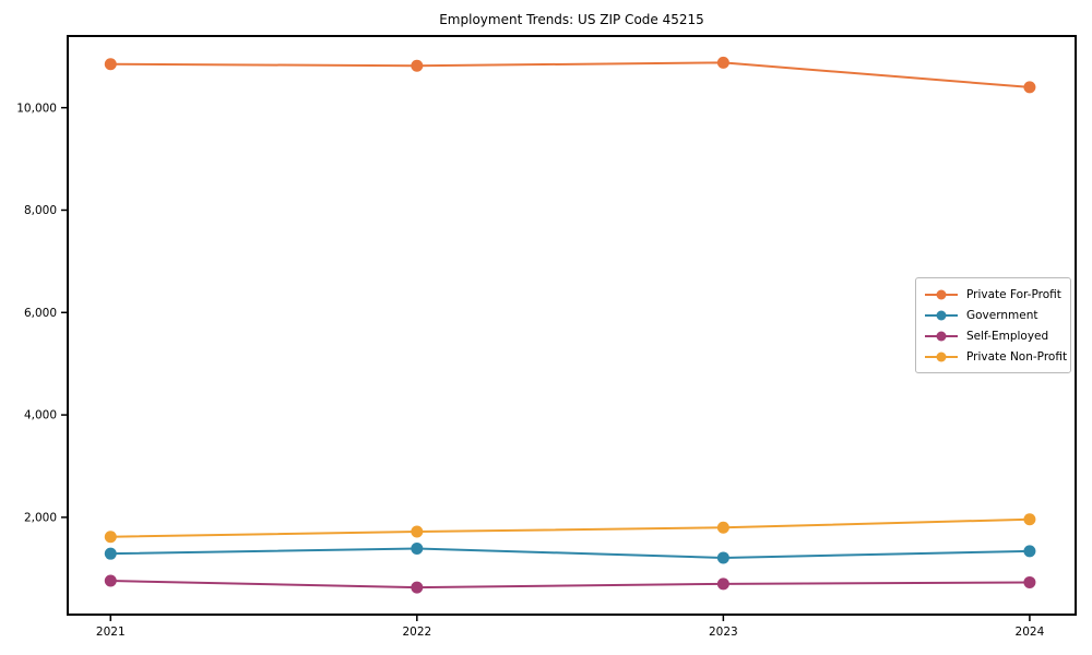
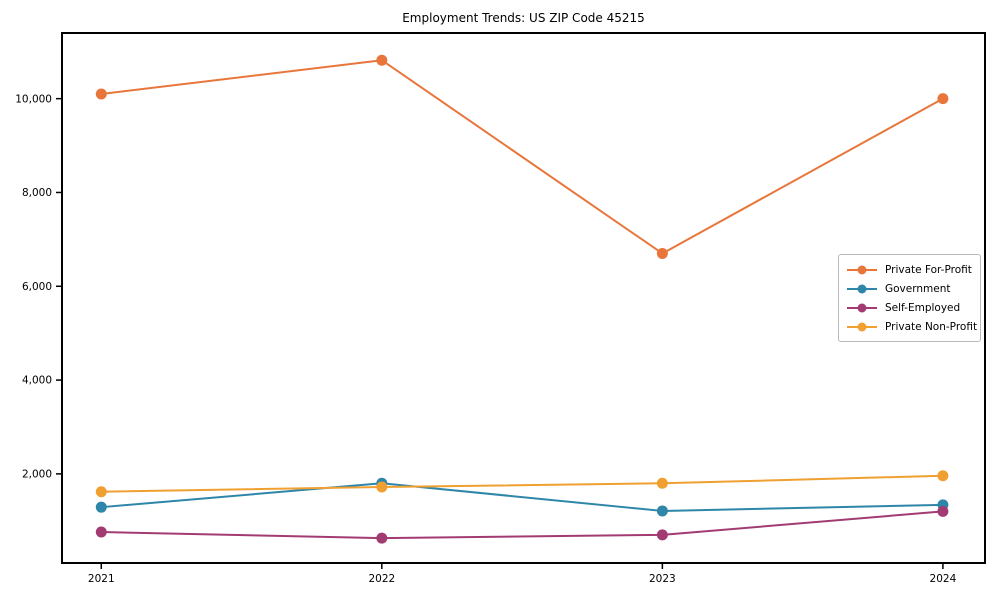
Private For-Profit/2021: 10800 -> 10100
Government/2022: 1400 -> 1800
Private For-Profit/2023: 10900 -> 6700
Private For-Profit/2024: 10400 -> 10000
Self-Employed/2024: 700 -> 1200
